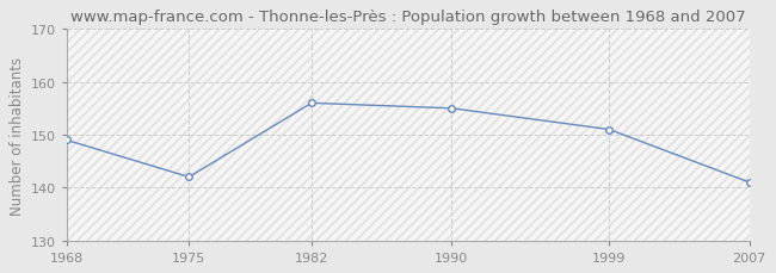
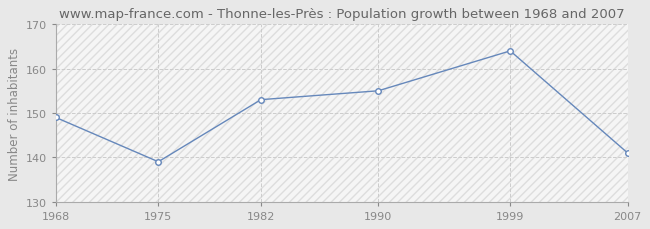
1975: 142 -> 139
1982: 156 -> 153
1999: 151 -> 164
